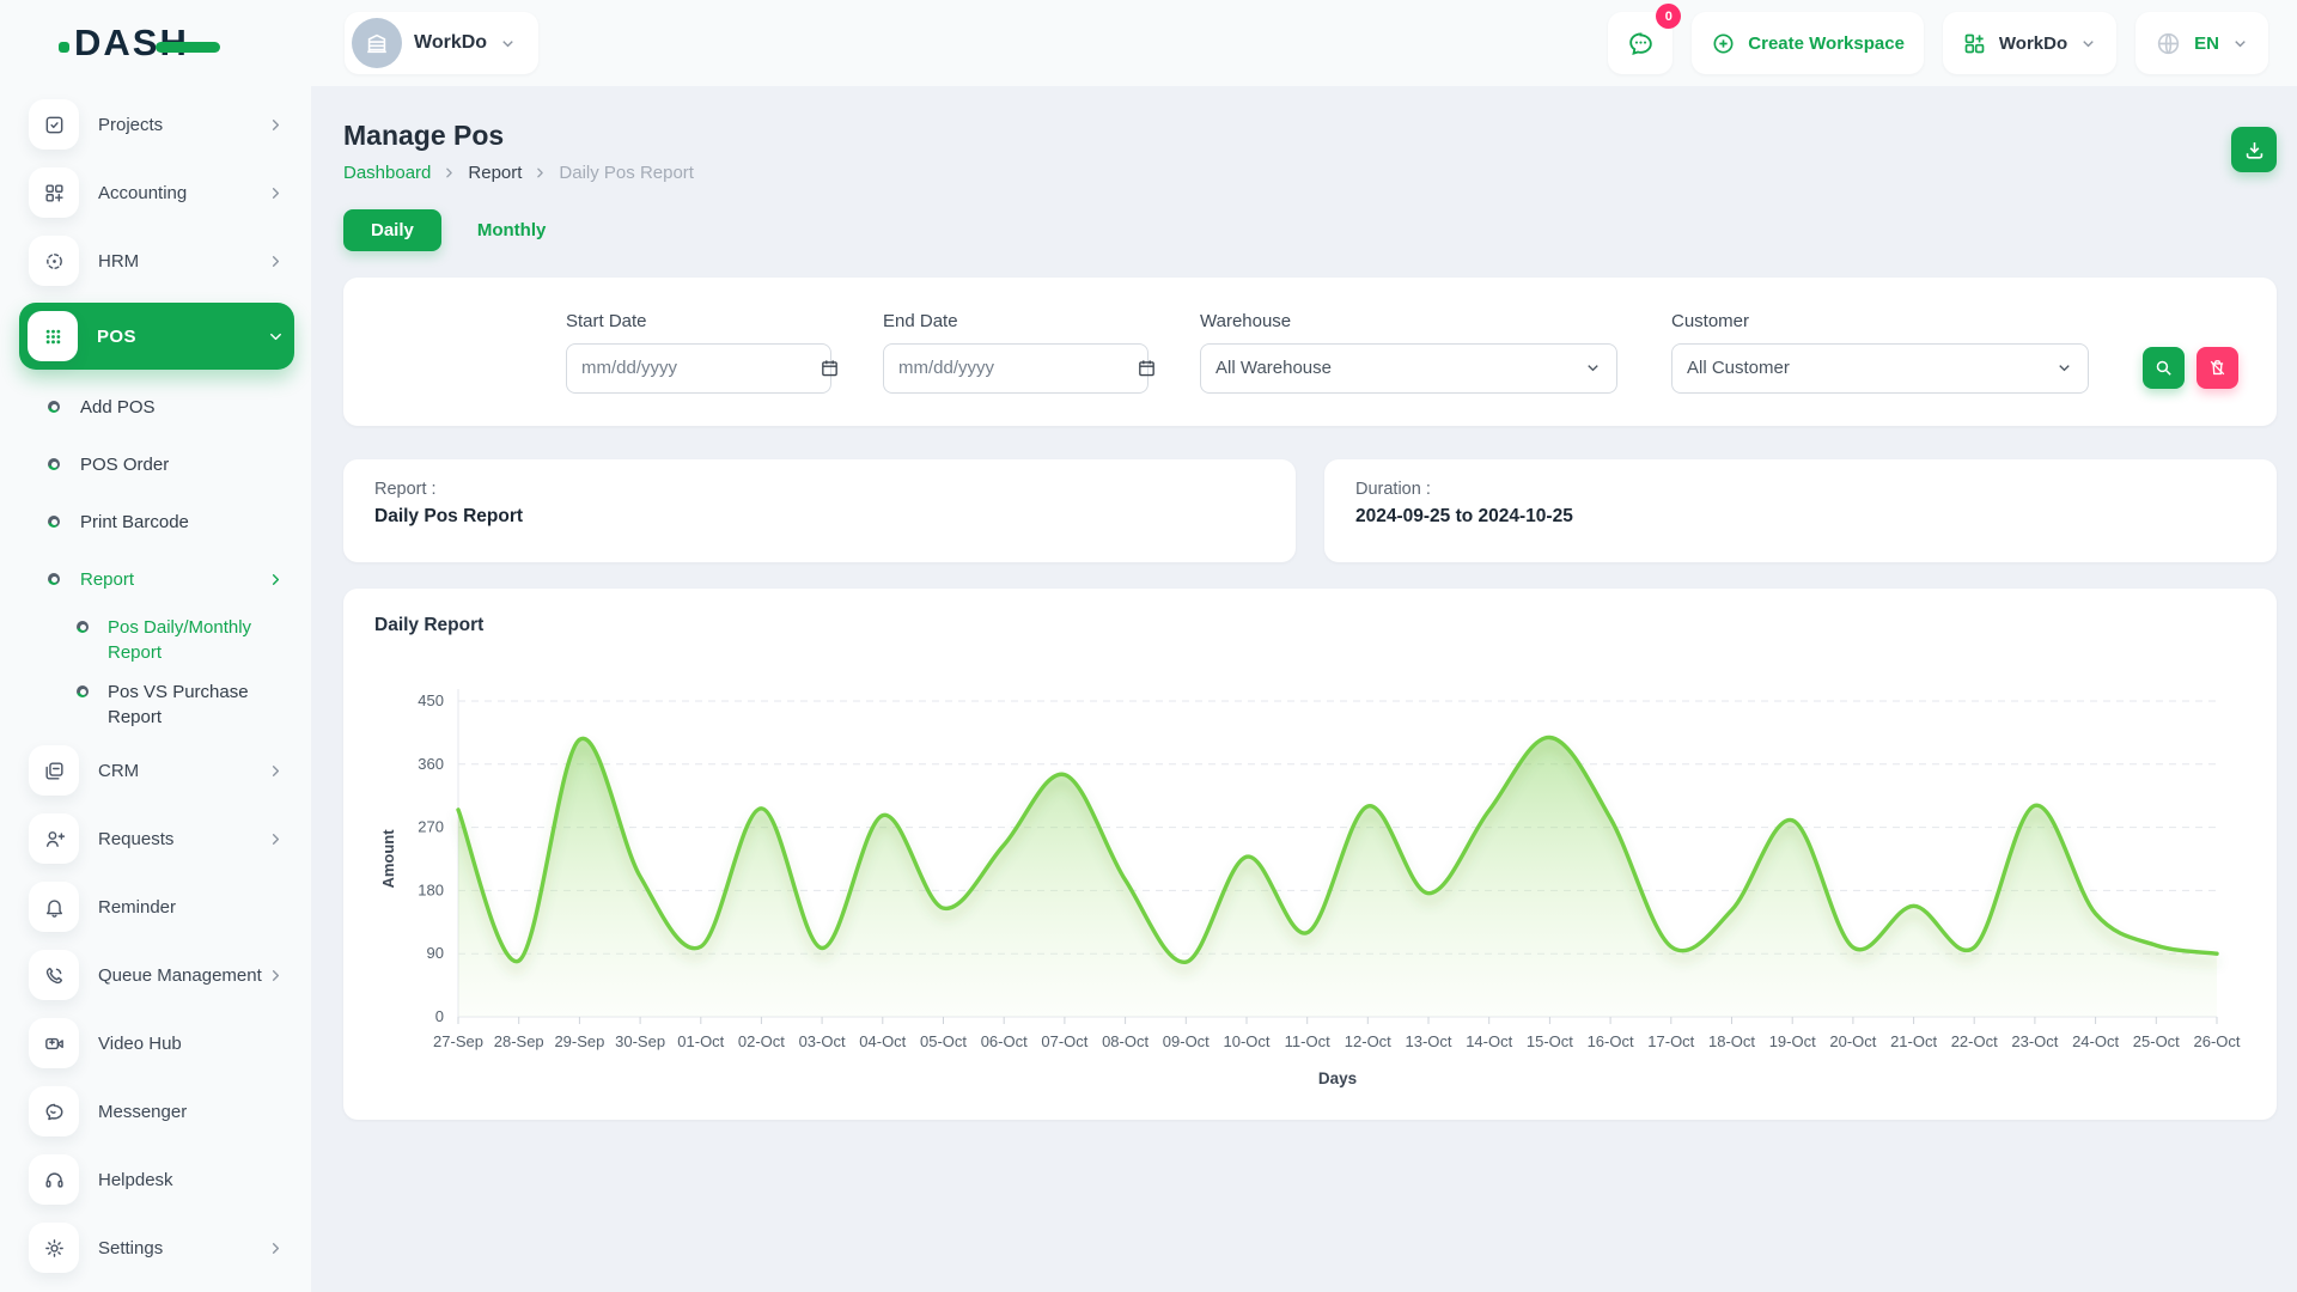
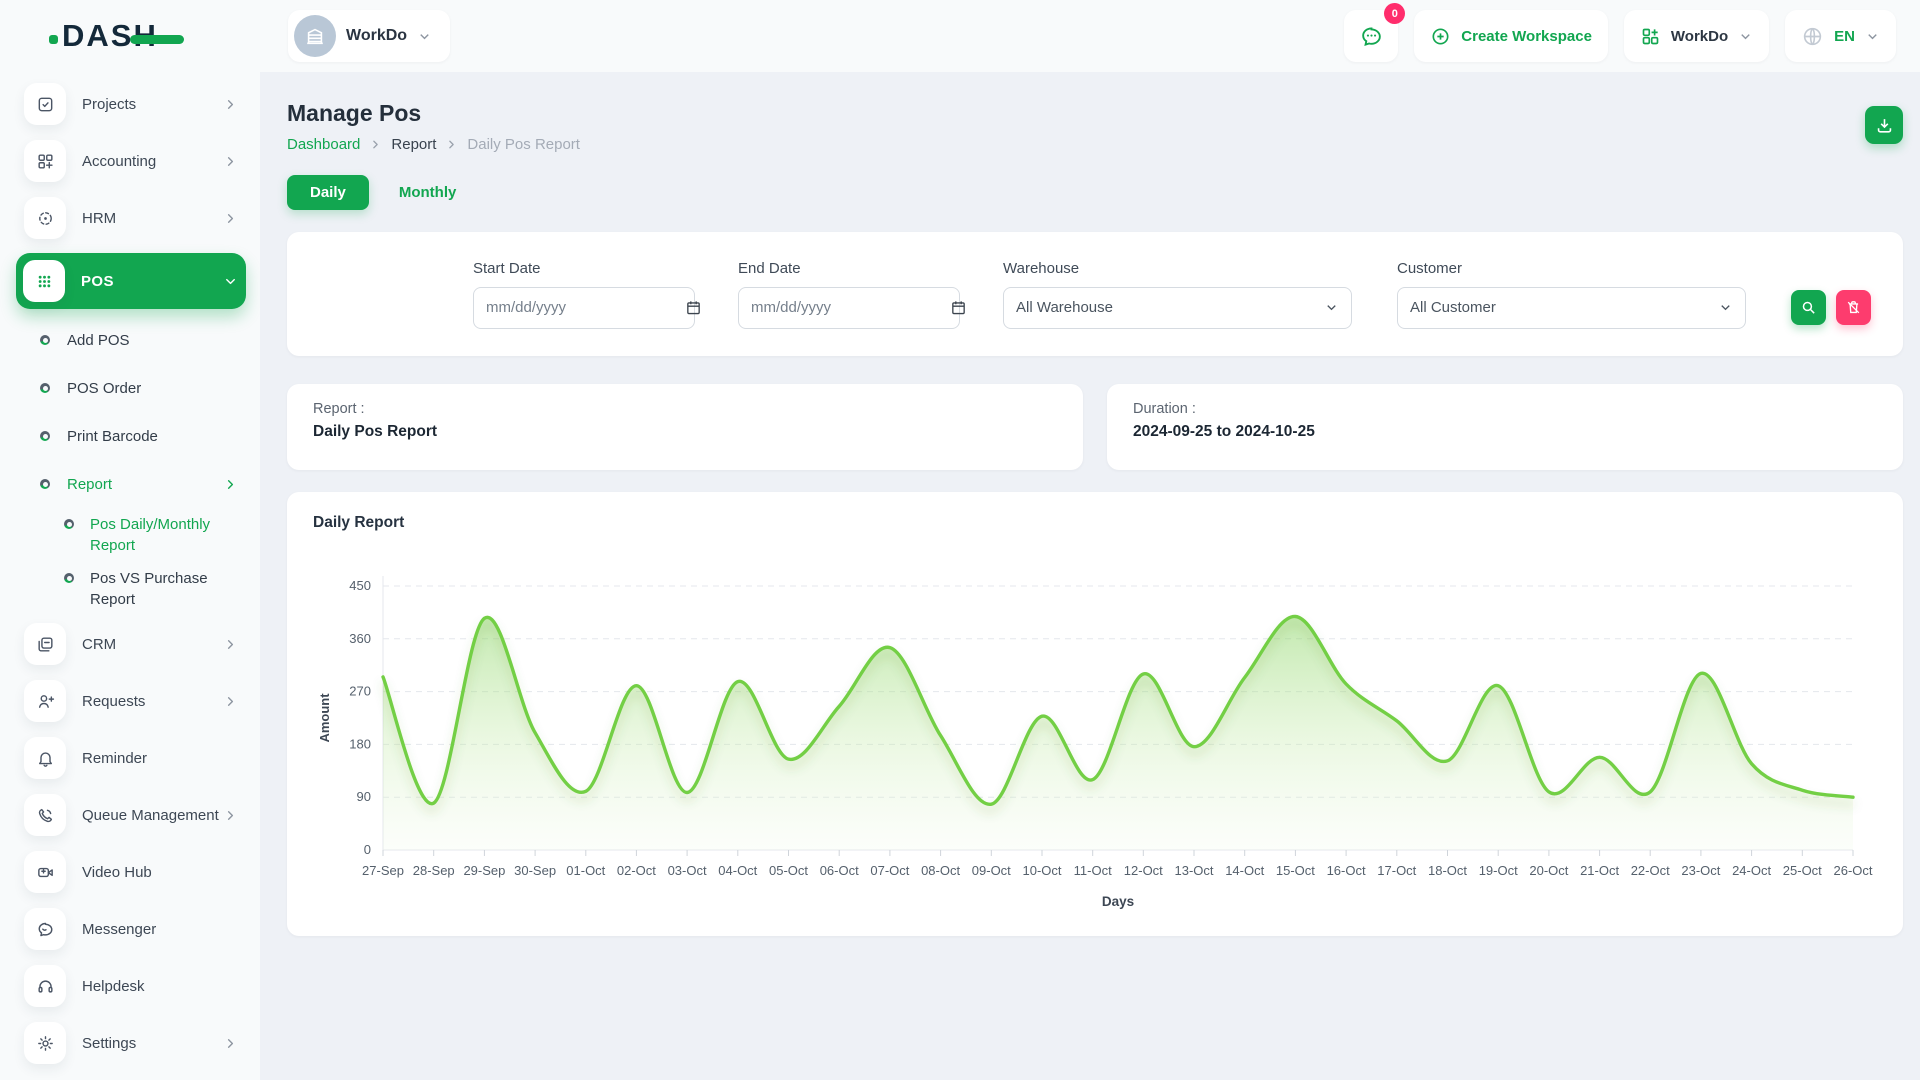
02-Oct: 300 -> 280
17-Oct: 100 -> 220
